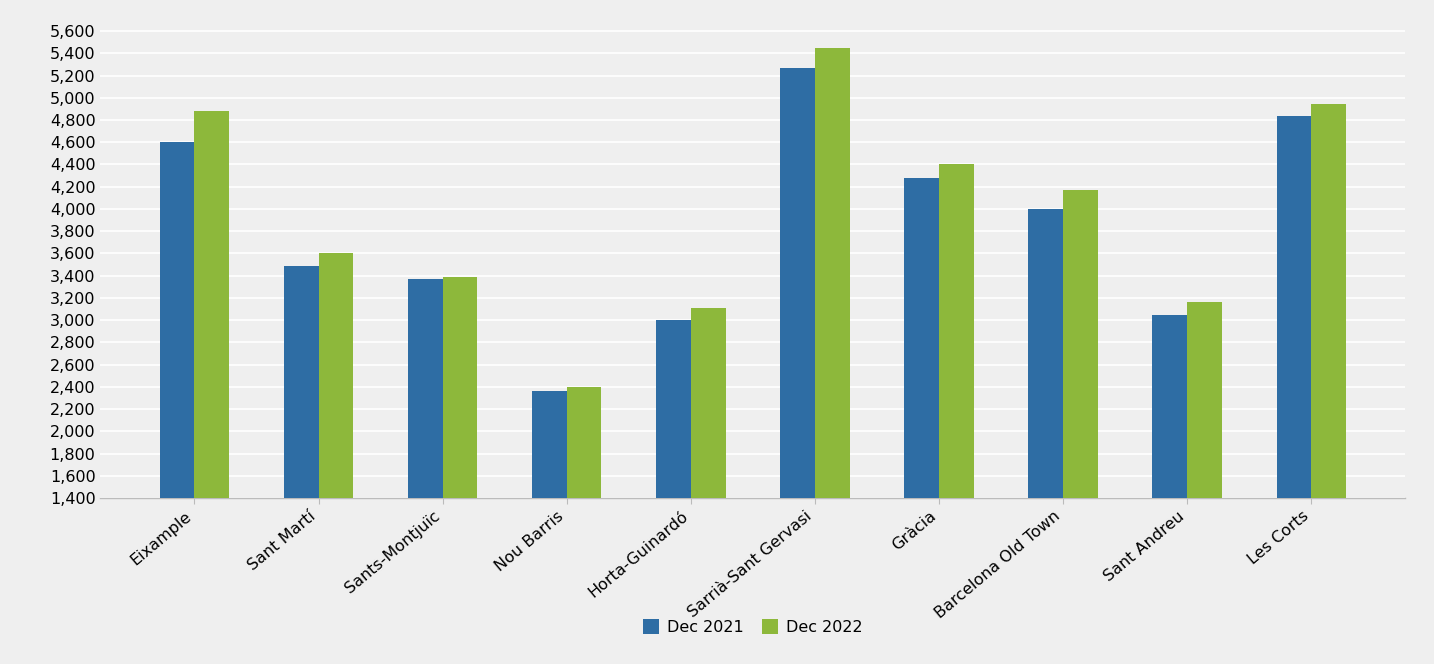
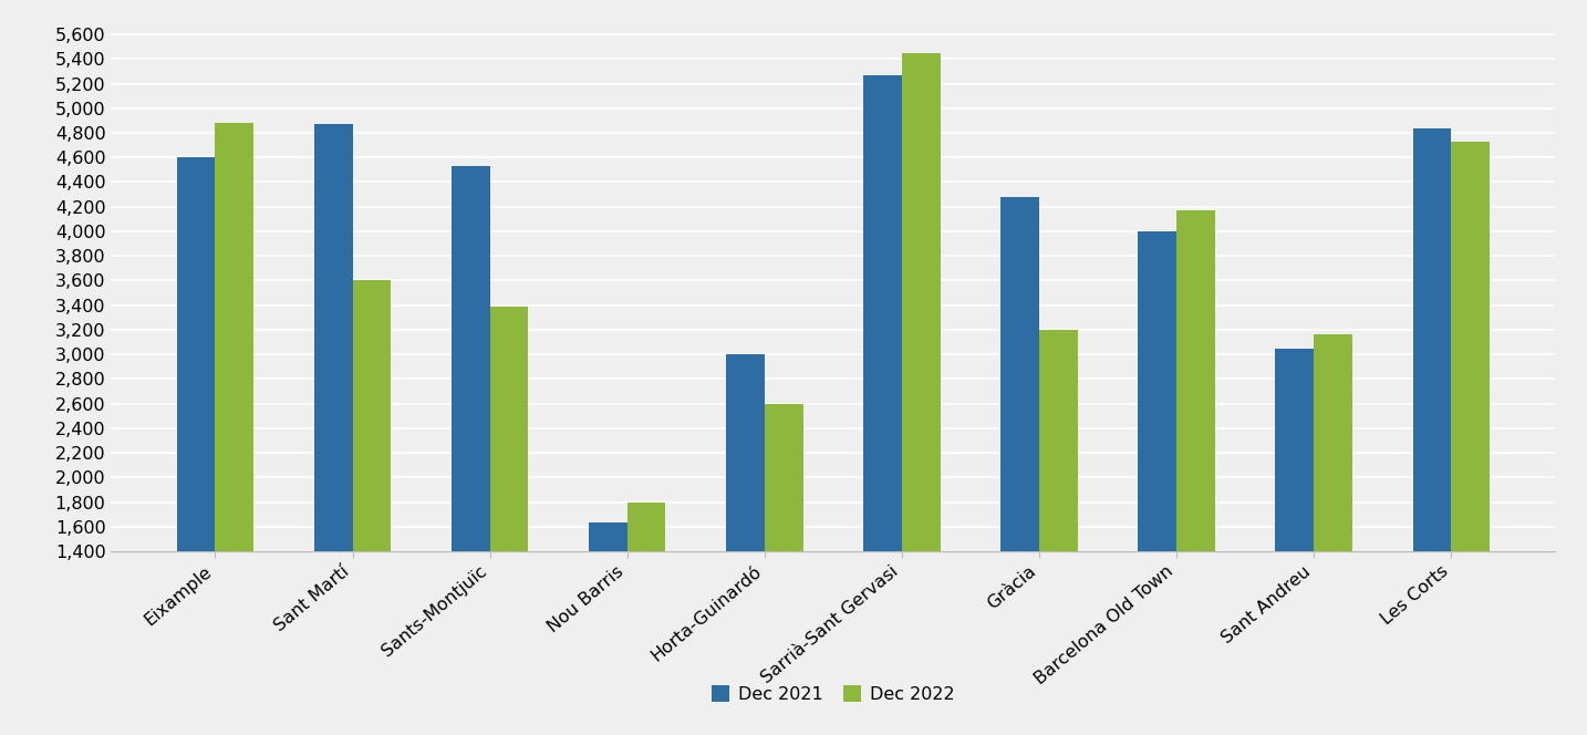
Dec 2021/Sant Martí: 3,490 -> 4,870
Dec 2021/Sants-Montjuïc: 3,370 -> 4,530
Dec 2021/Nou Barris: 2,360 -> 1,630
Dec 2022/Nou Barris: 2,400 -> 1,800
Dec 2022/Horta-Guinardó: 3,110 -> 2,600
Dec 2022/Gràcia: 4,400 -> 3,200
Dec 2022/Les Corts: 4,940 -> 4,730
